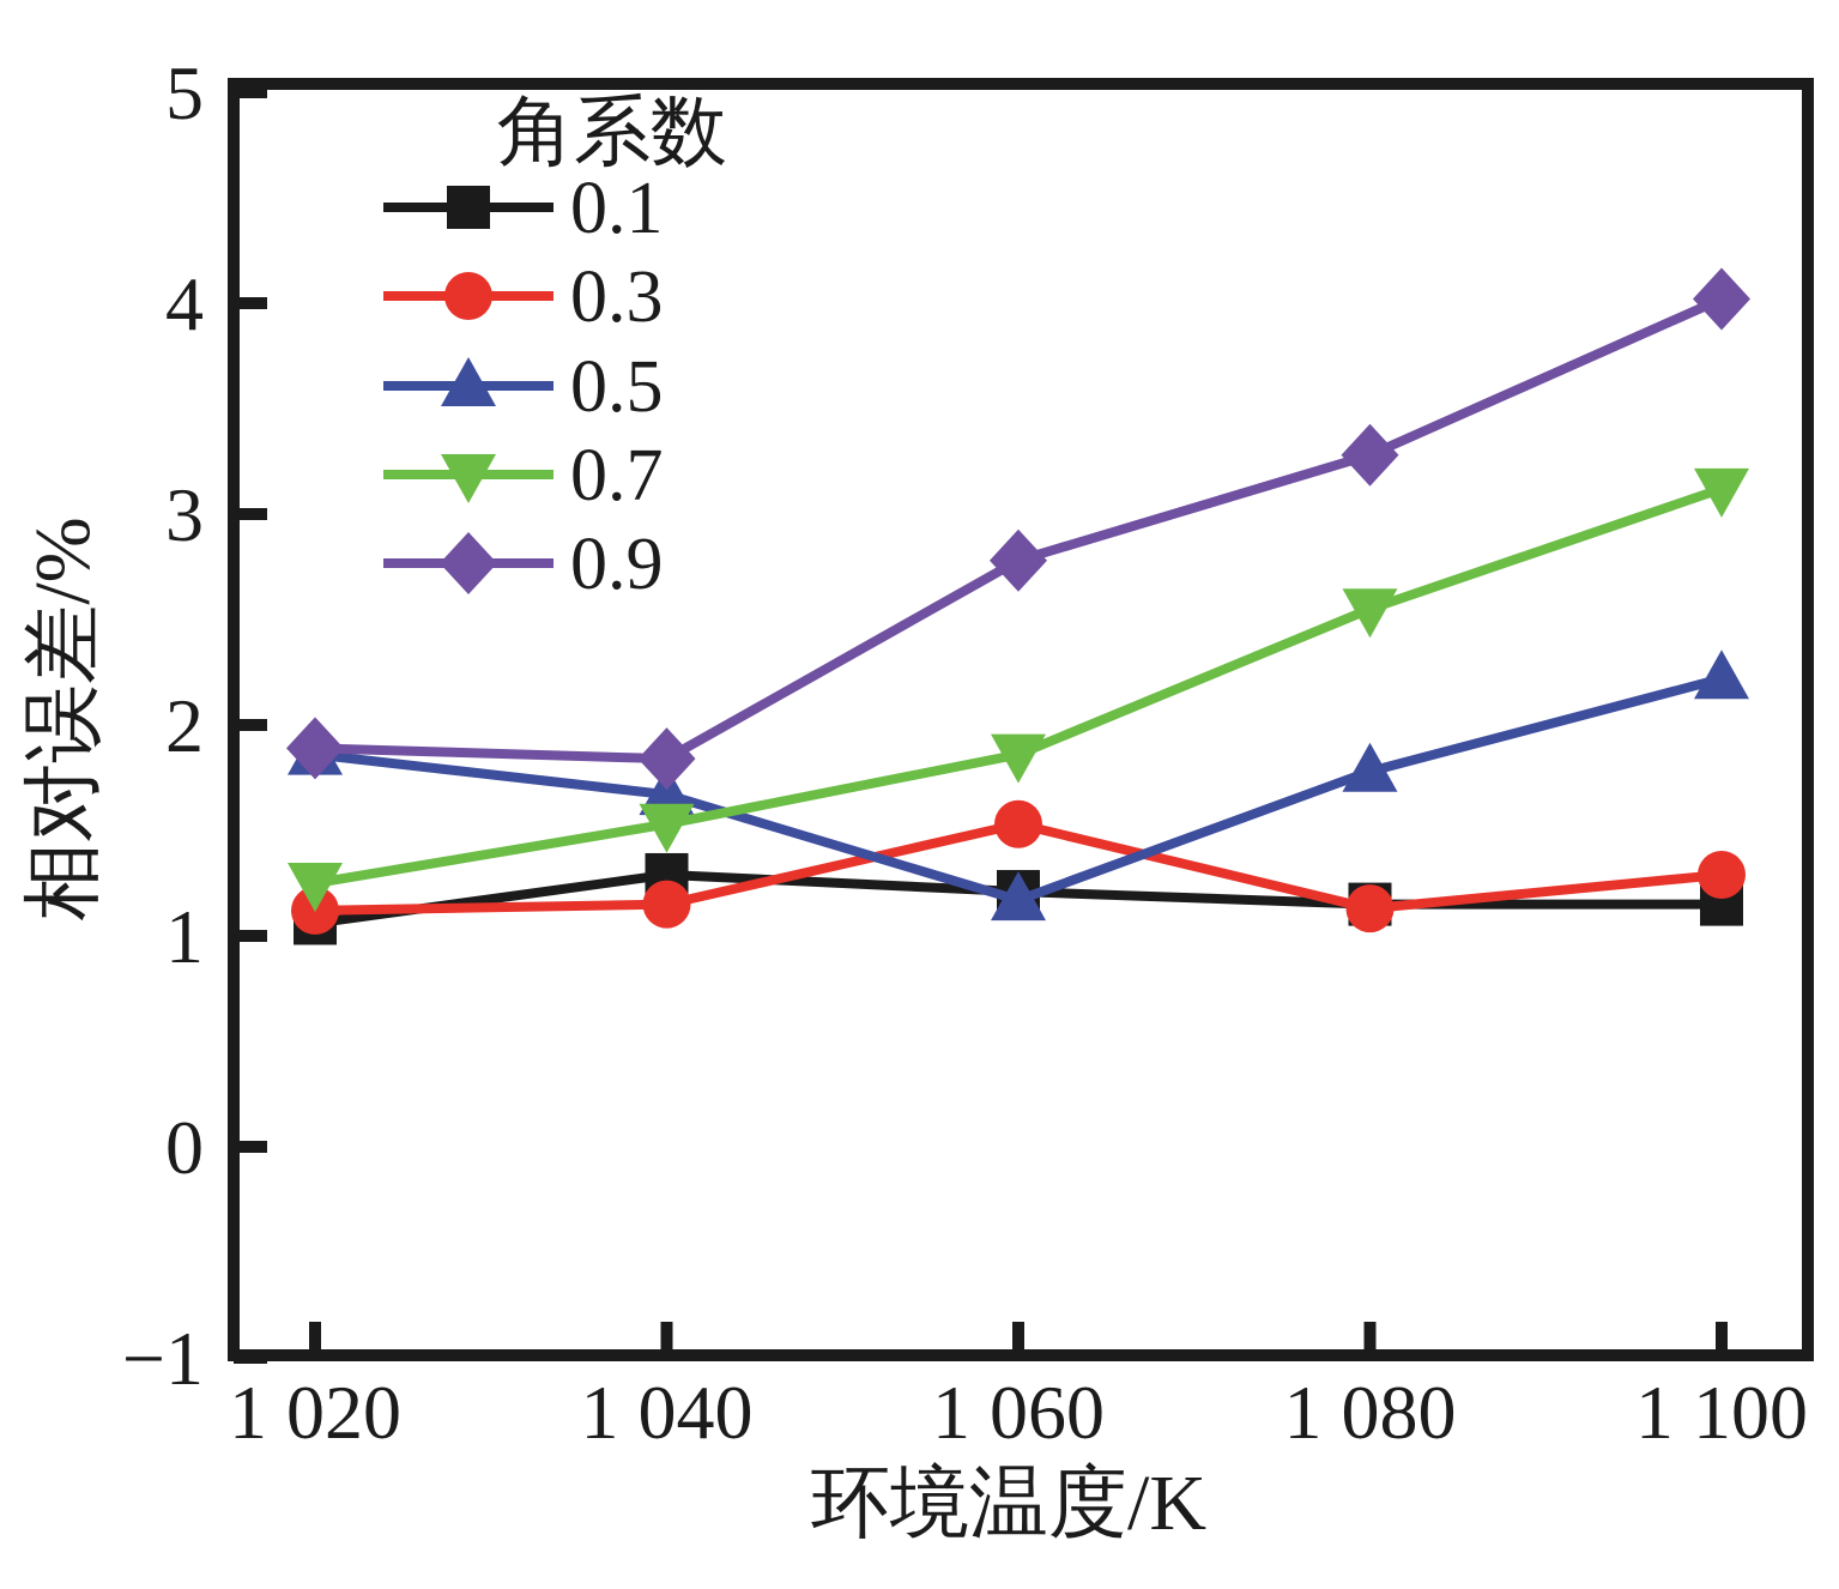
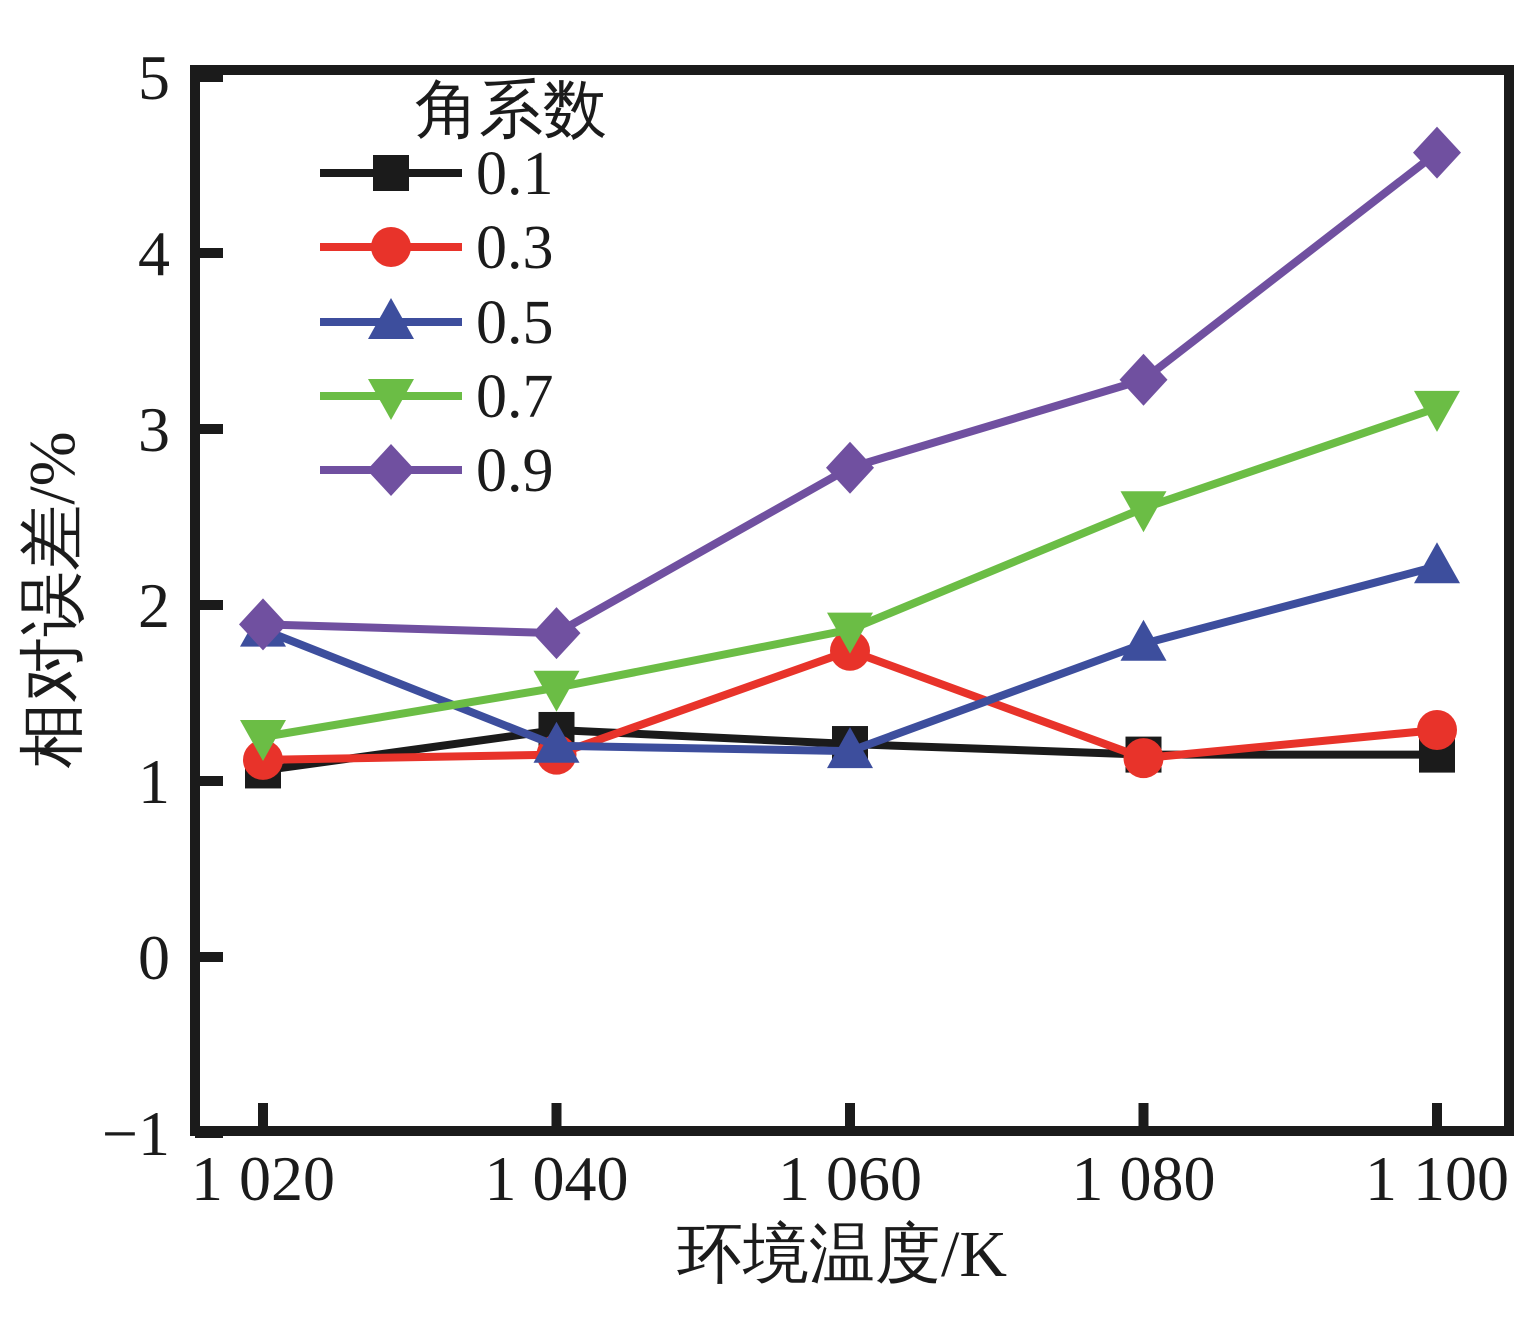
0.5/1040: 1.67 -> 1.20
0.3/1060: 1.53 -> 1.74
0.9/1100: 4.02 -> 4.57
